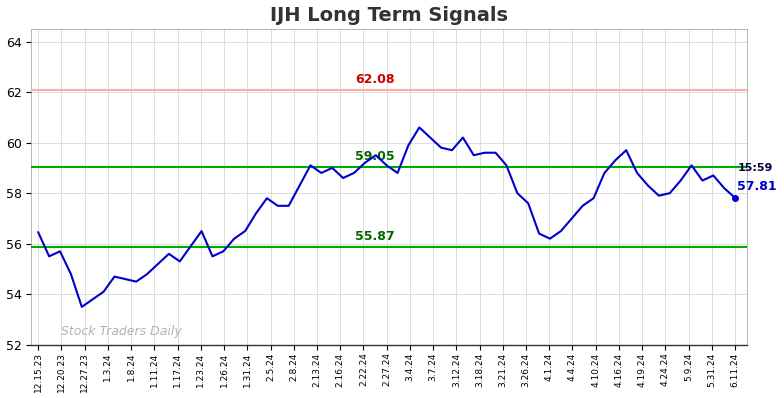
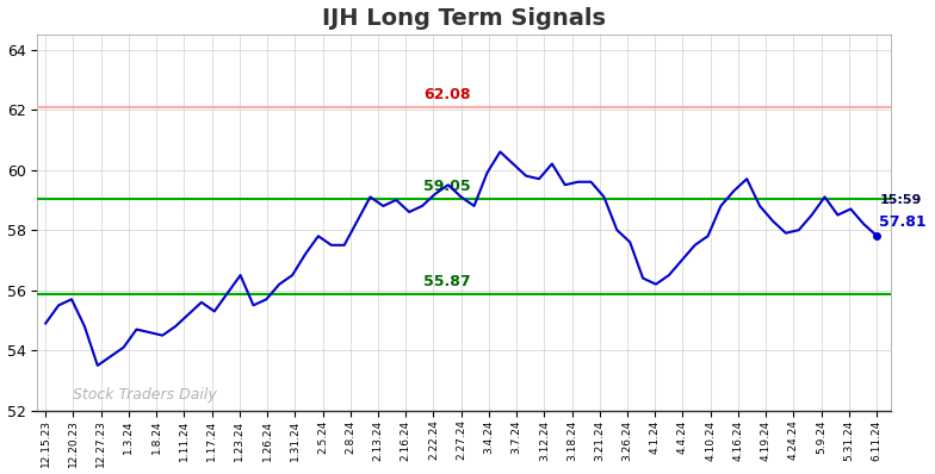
12.15.23: 56.45 -> 54.90
